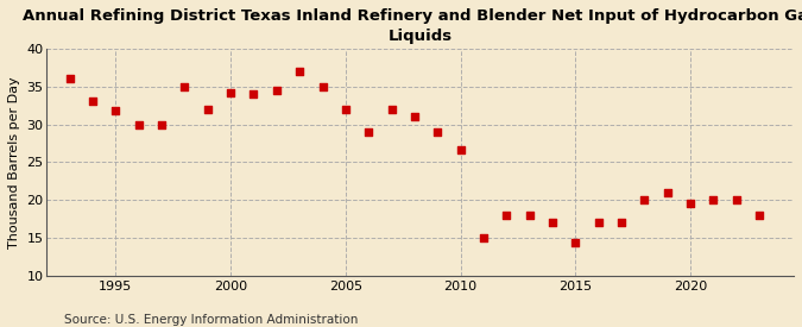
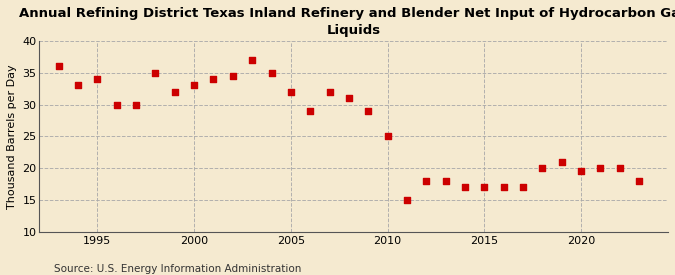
1995: 31.8 -> 34.0
2000: 34.2 -> 33.0
2010: 26.6 -> 25.0
2015: 14.4 -> 17.0
